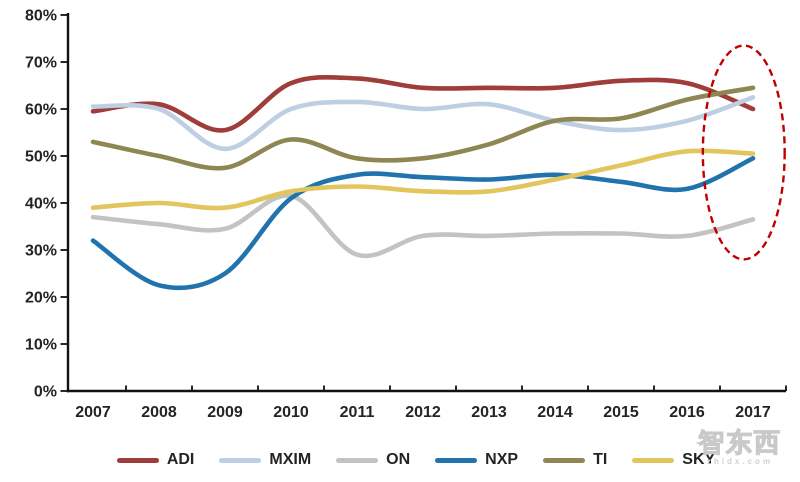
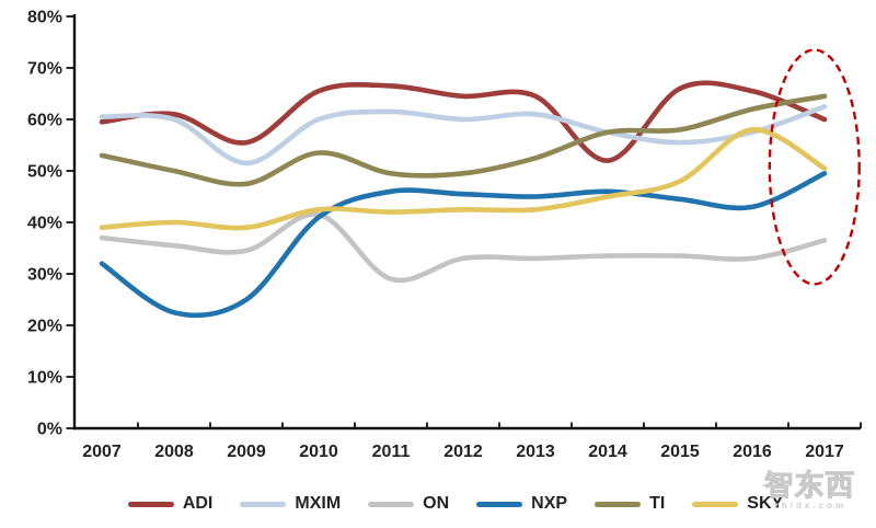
SKY/2011: 44% -> 42%
ADI/2014: 64% -> 52%
SKY/2016: 51% -> 58%
